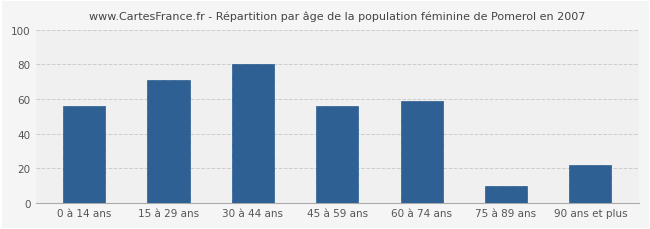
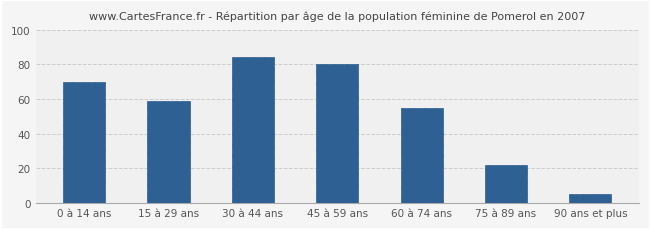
0 à 14 ans: 56 -> 70
15 à 29 ans: 71 -> 59
30 à 44 ans: 80 -> 84
45 à 59 ans: 56 -> 80
60 à 74 ans: 59 -> 55
75 à 89 ans: 10 -> 22
90 ans et plus: 22 -> 5
